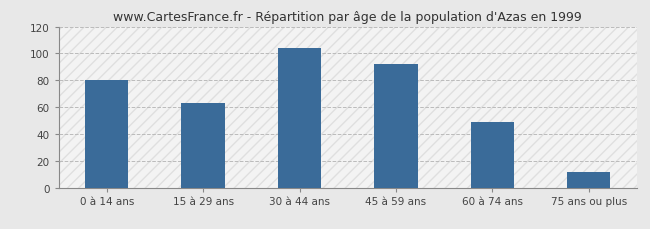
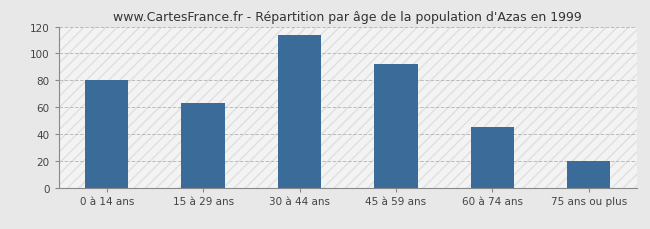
30 à 44 ans: 104 -> 114
60 à 74 ans: 49 -> 45
75 ans ou plus: 12 -> 20
